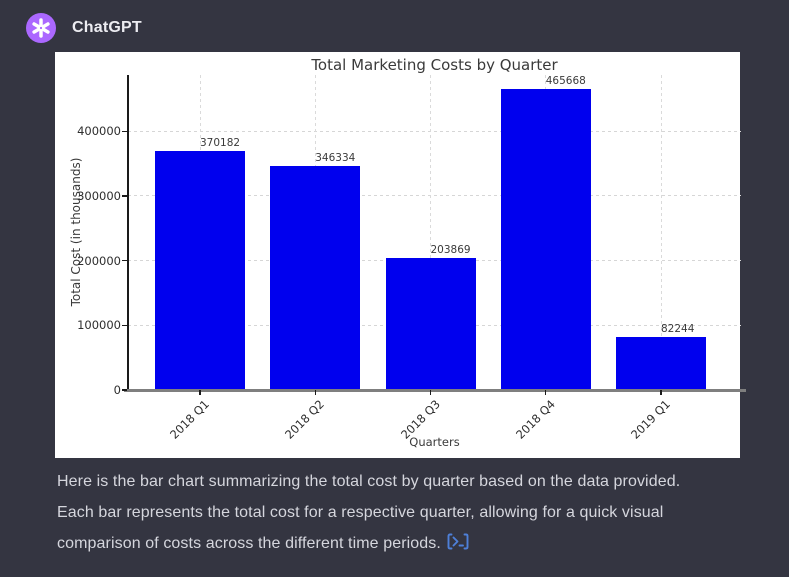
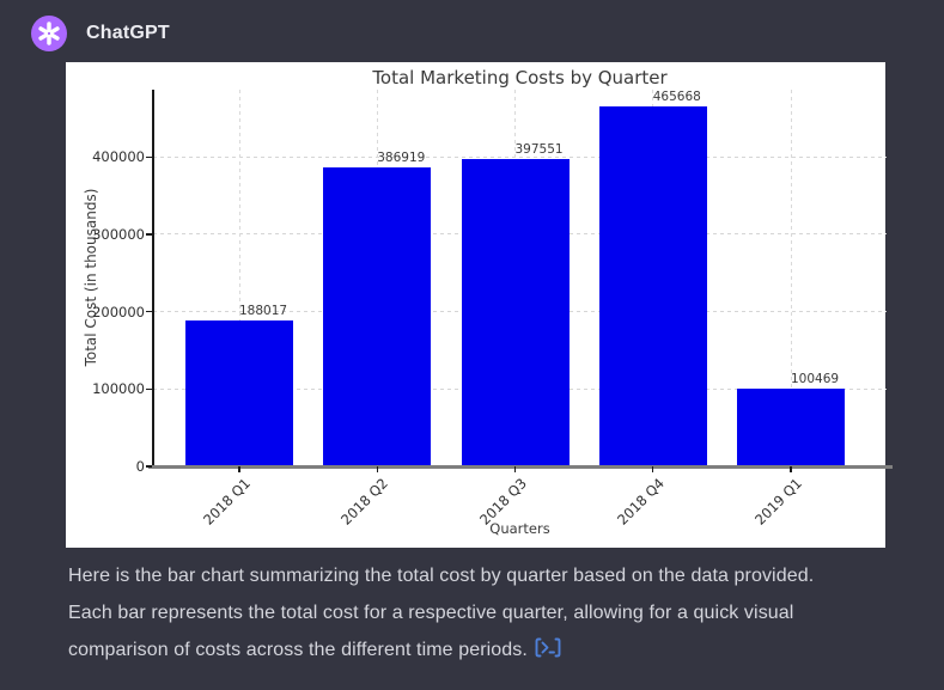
2018 Q1: 370182 -> 188017
2018 Q2: 346334 -> 386919
2018 Q3: 203869 -> 397551
2019 Q1: 82244 -> 100469
